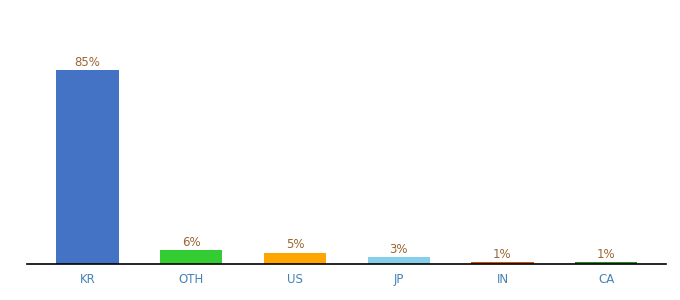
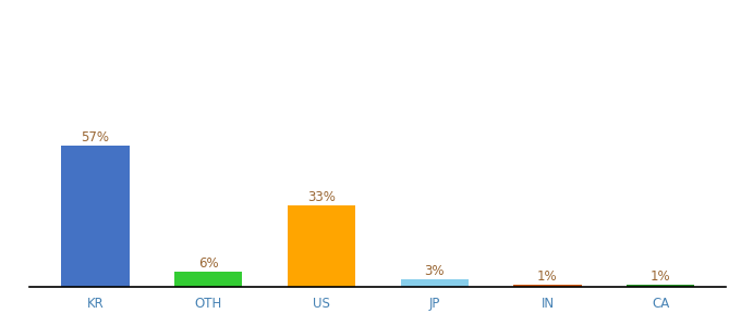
KR: 85% -> 57%
US: 5% -> 33%
